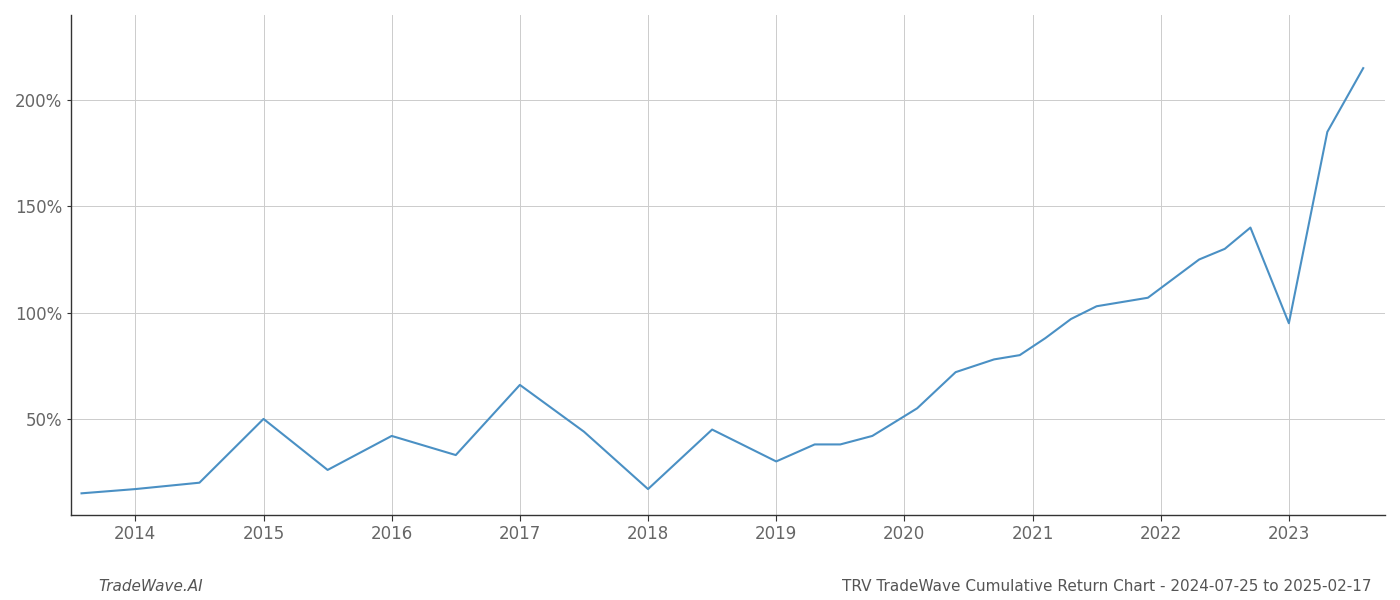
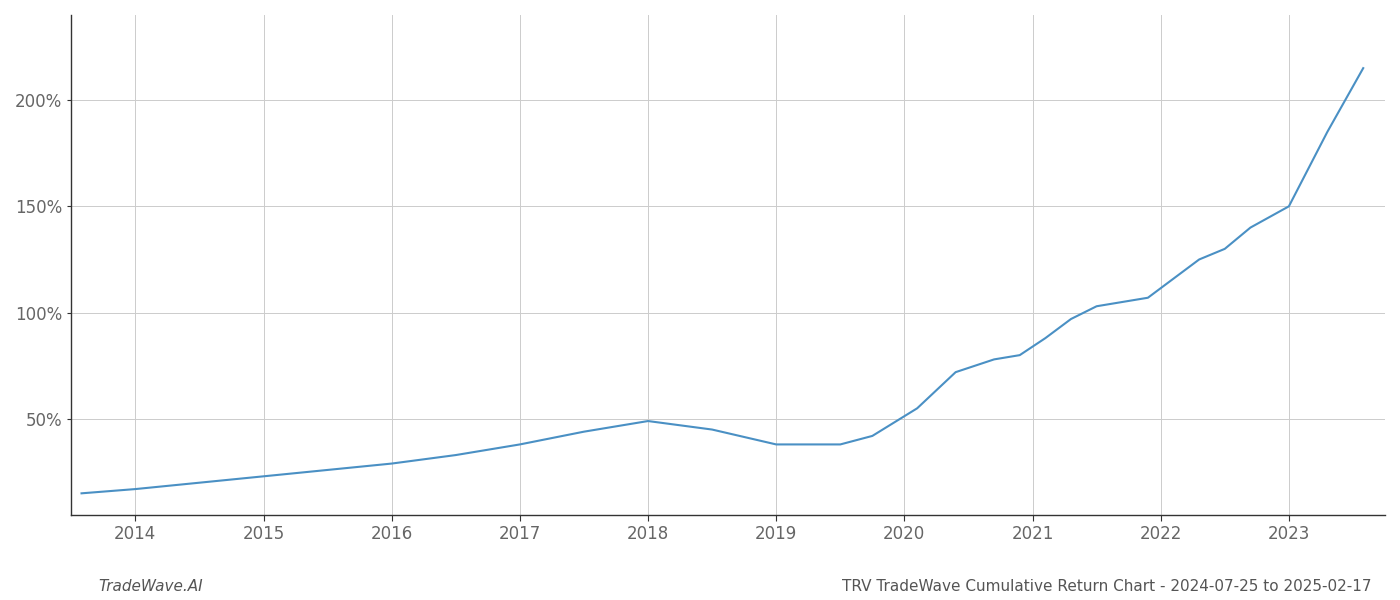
2015: 50% -> 23%
2016: 42% -> 29%
2017: 66% -> 38%
2018: 17% -> 49%
2019: 30% -> 38%
2023: 95% -> 150%
